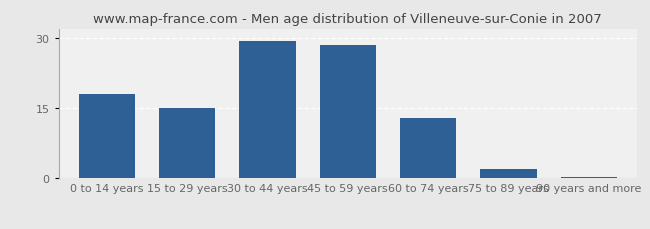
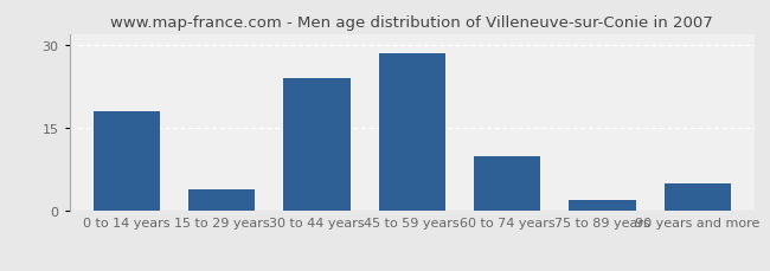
15 to 29 years: 15.0 -> 4.0
30 to 44 years: 29.5 -> 24.0
60 to 74 years: 13.0 -> 10.0
90 years and more: 0.2 -> 5.0
